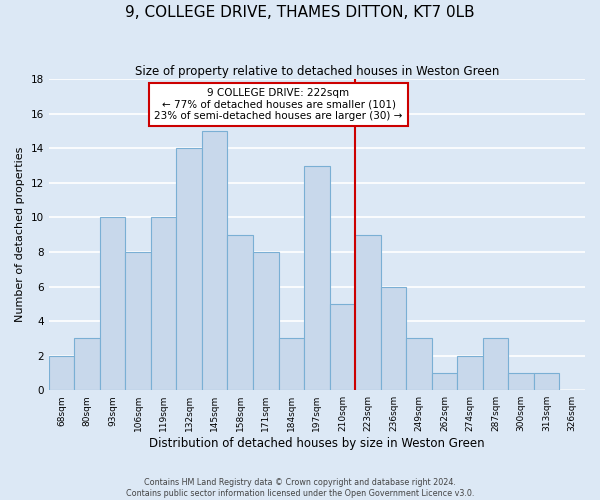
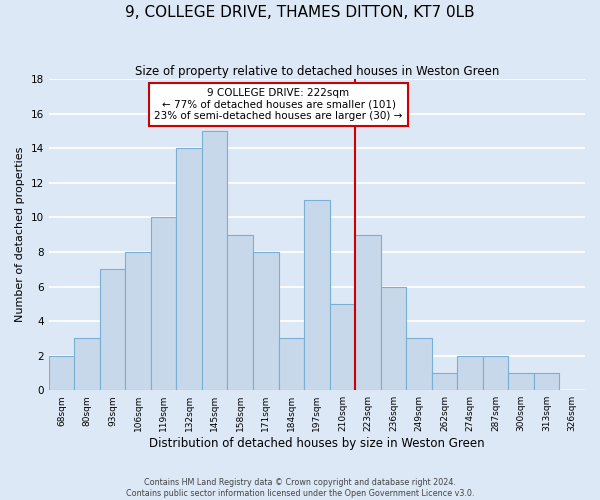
93sqm: 10 -> 7
197sqm: 13 -> 11
287sqm: 3 -> 2
